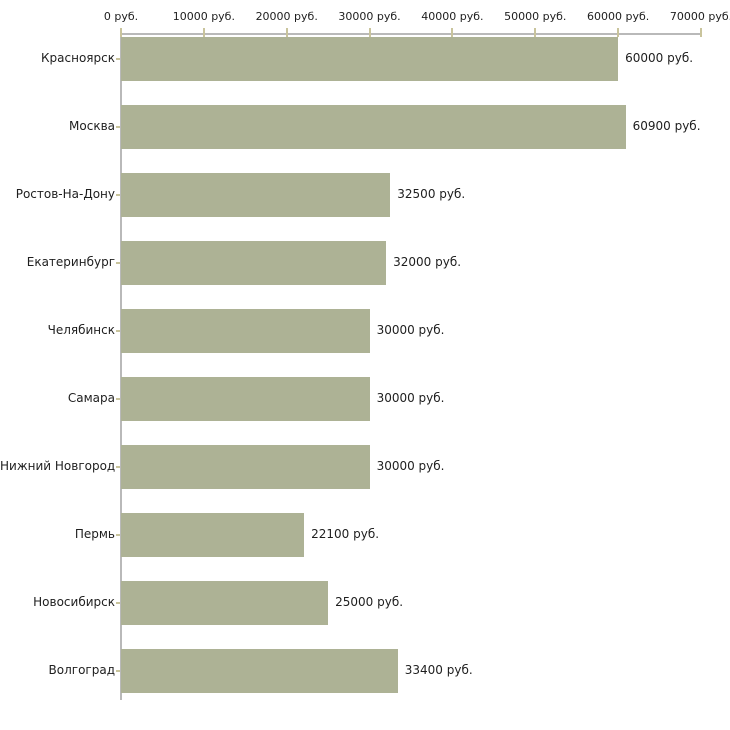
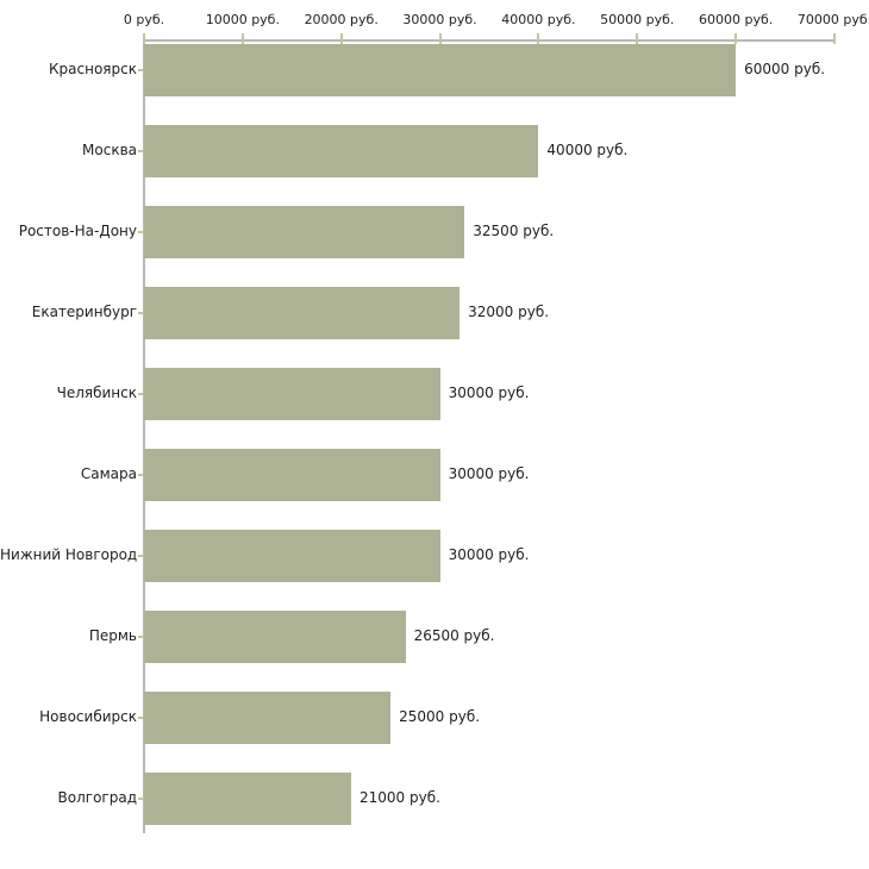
Москва: 60900 -> 40000
Пермь: 22100 -> 26500
Волгоград: 33400 -> 21000
